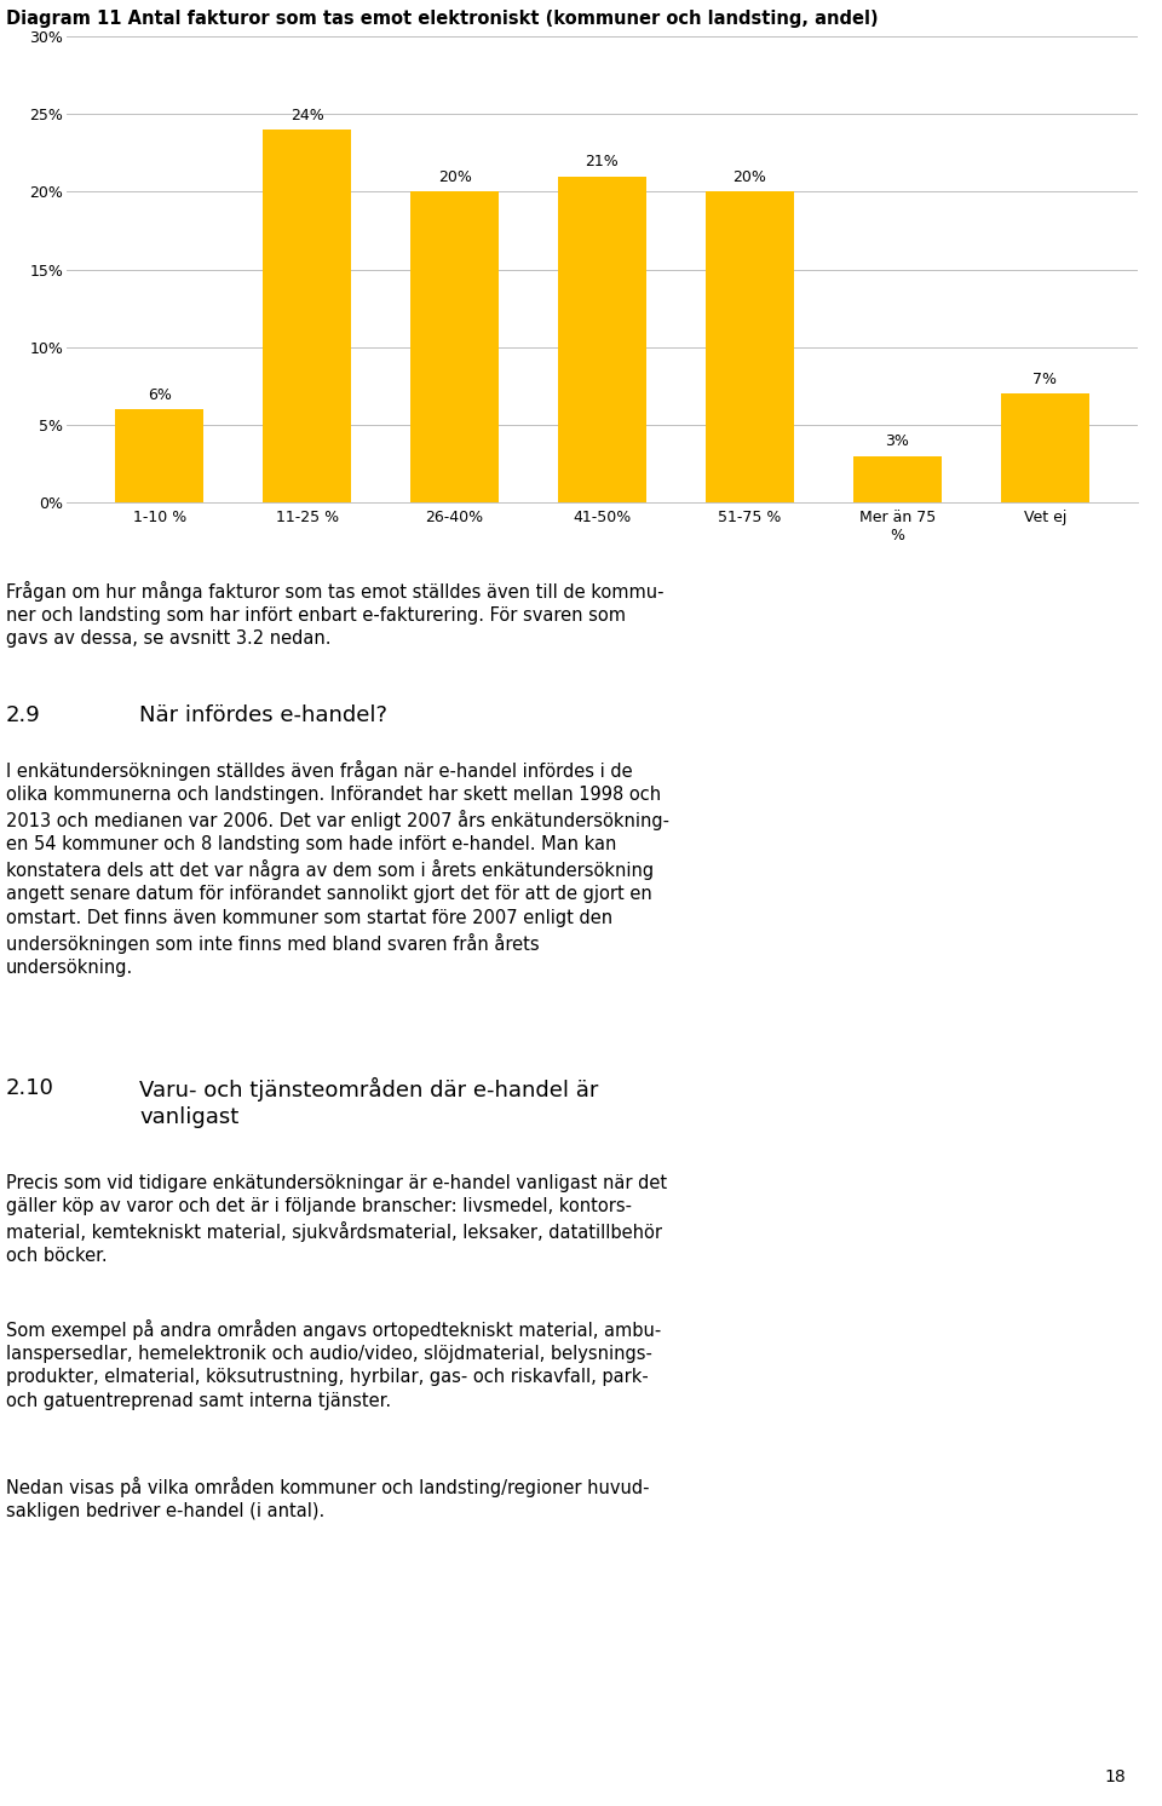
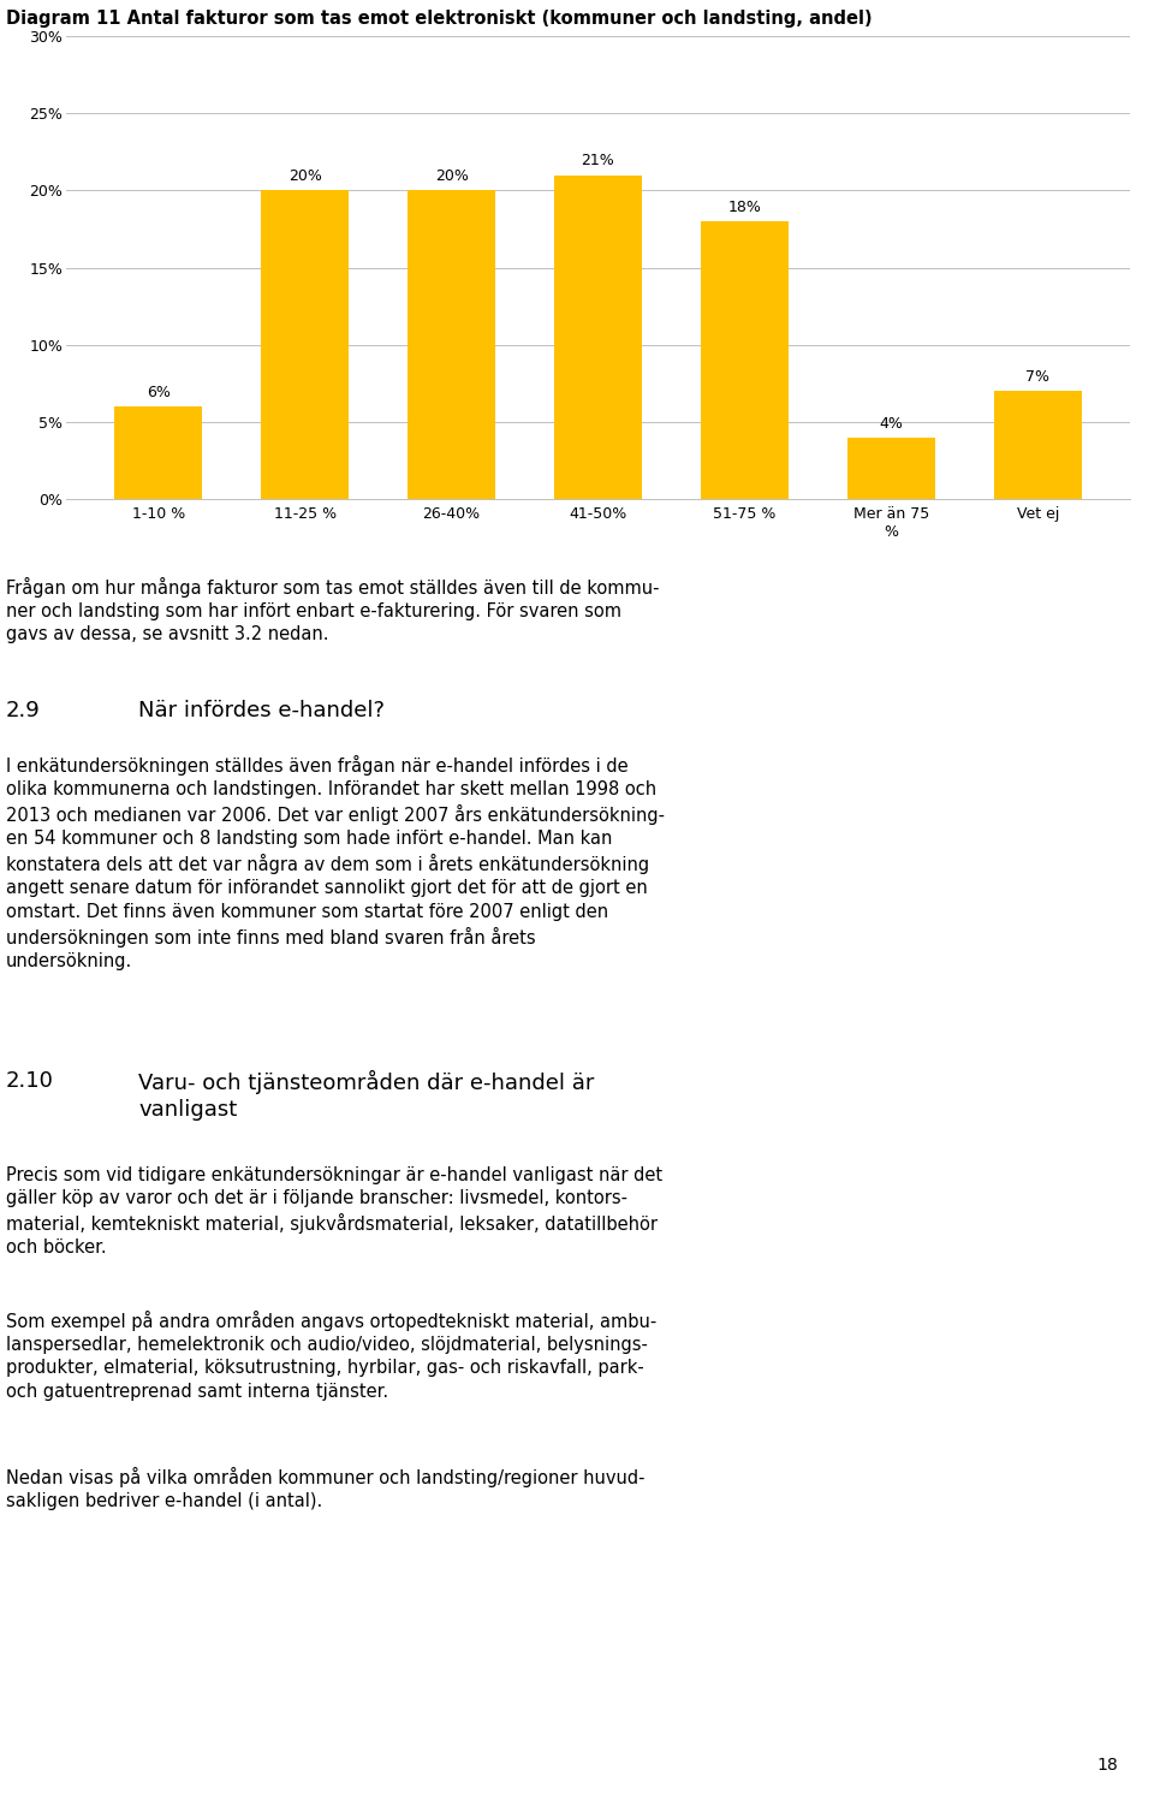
11-25 %: 24% -> 20%
51-75 %: 20% -> 18%
Mer än 75 %: 3% -> 4%
